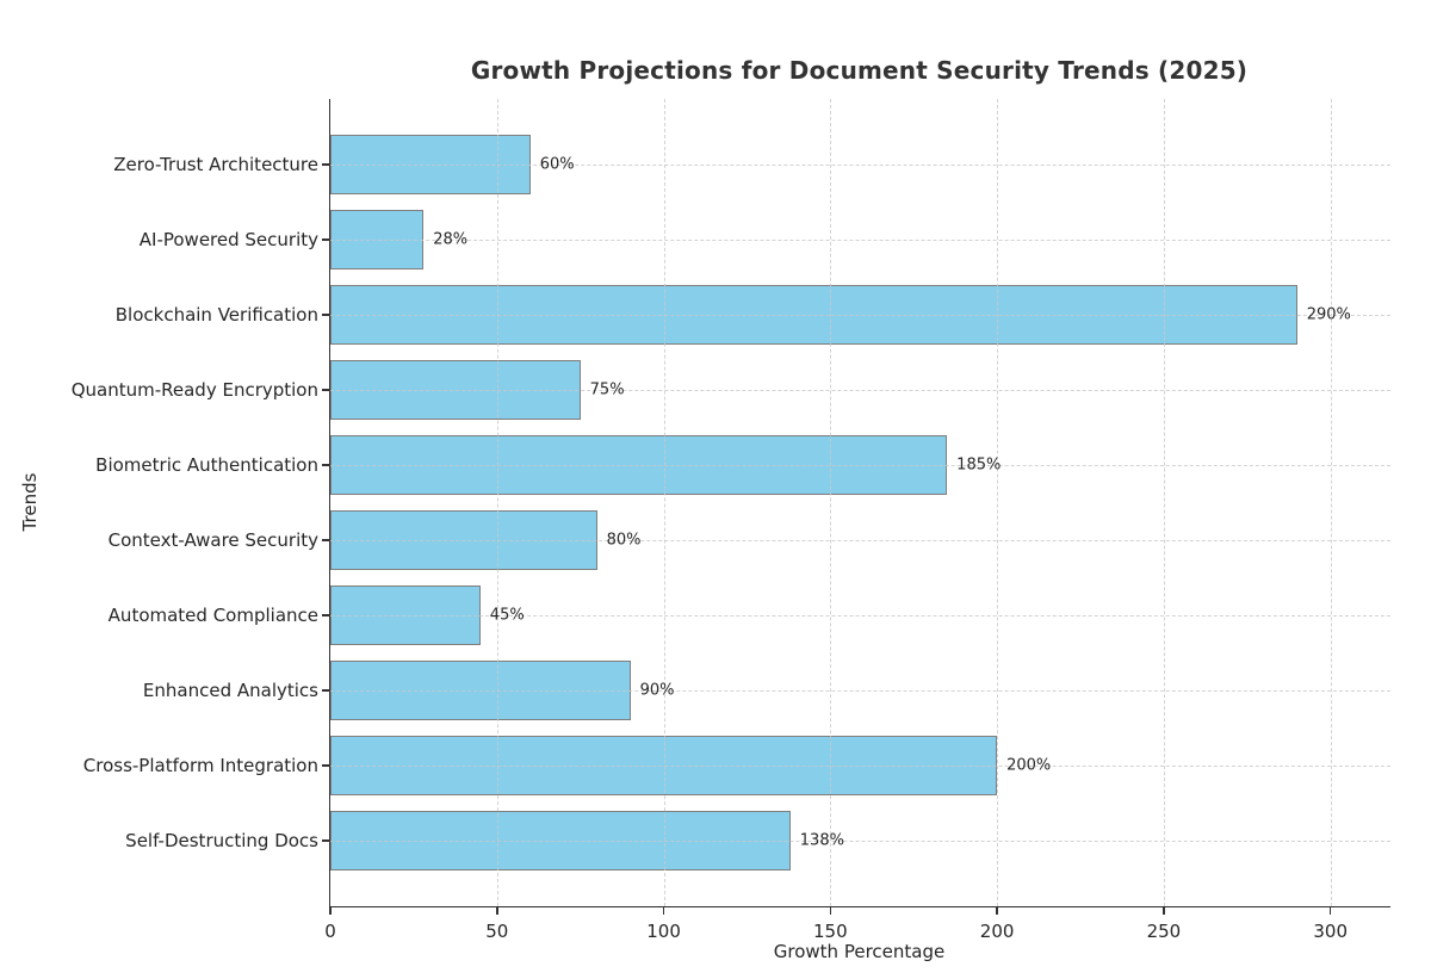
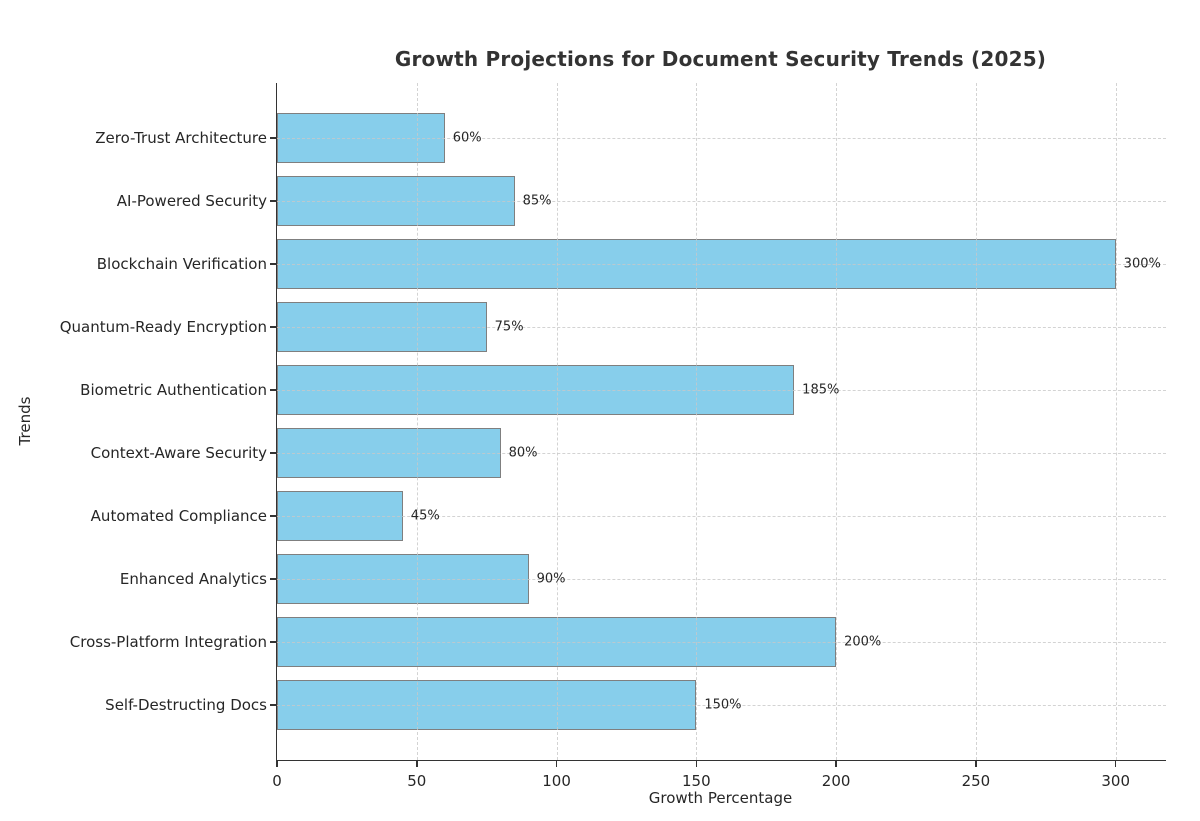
AI-Powered Security: 28% -> 85%
Blockchain Verification: 290% -> 300%
Self-Destructing Docs: 138% -> 150%
